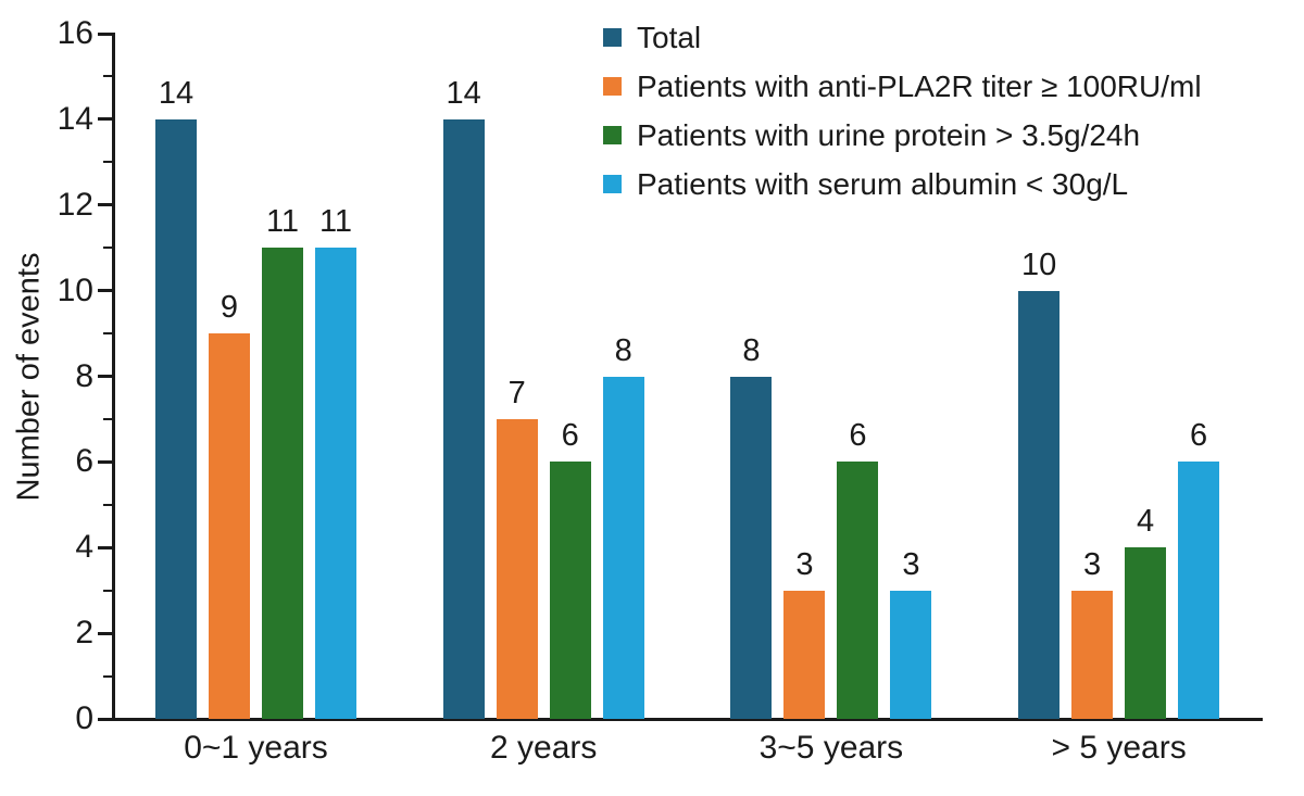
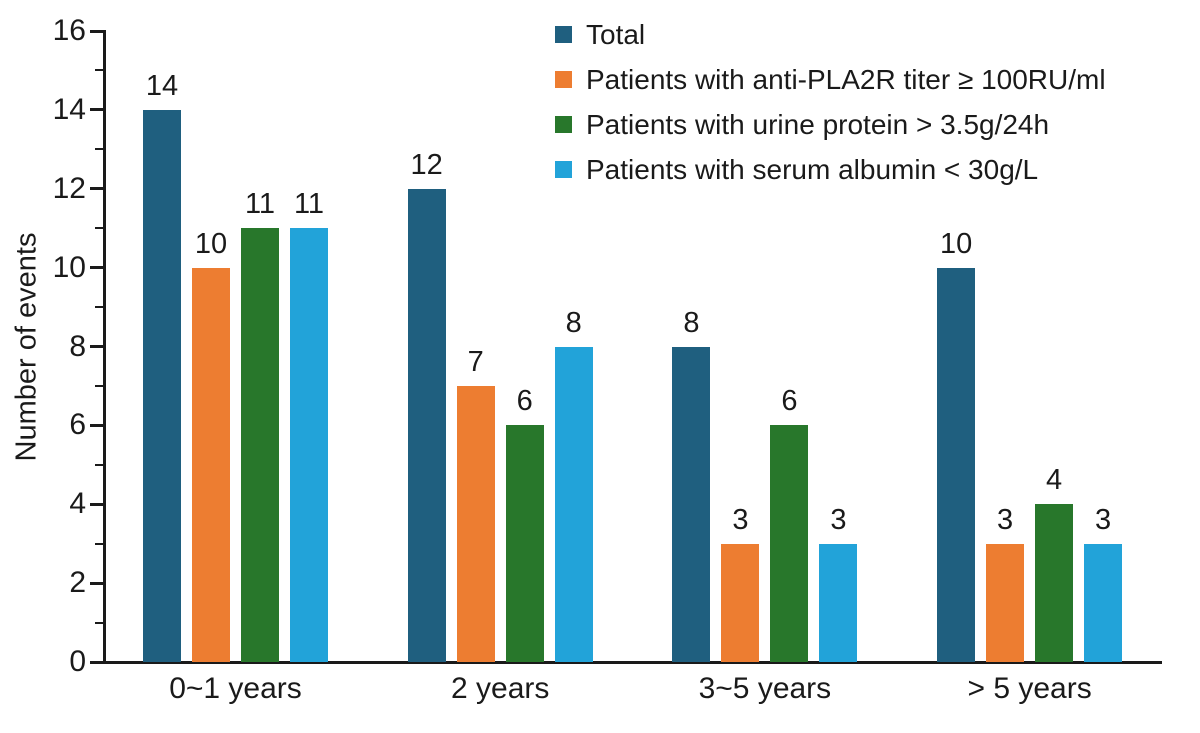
Patients with anti-PLA2R titer ≥ 100RU/ml/0~1 years: 9 -> 10
Total/2 years: 14 -> 12
Patients with serum albumin < 30g/L/> 5 years: 6 -> 3
